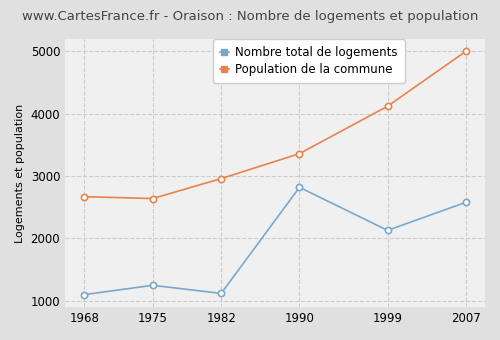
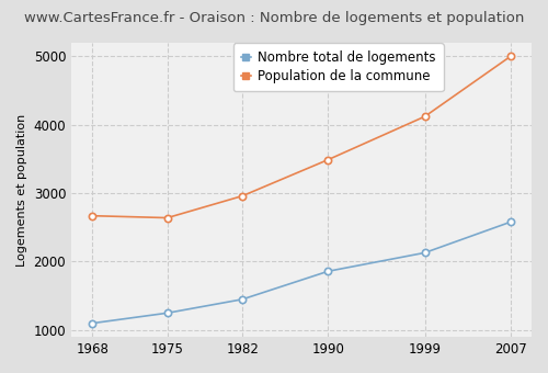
Nombre total de logements/1982: 1120 -> 1450
Nombre total de logements/1990: 2820 -> 1860
Population de la commune/1990: 3360 -> 3490
